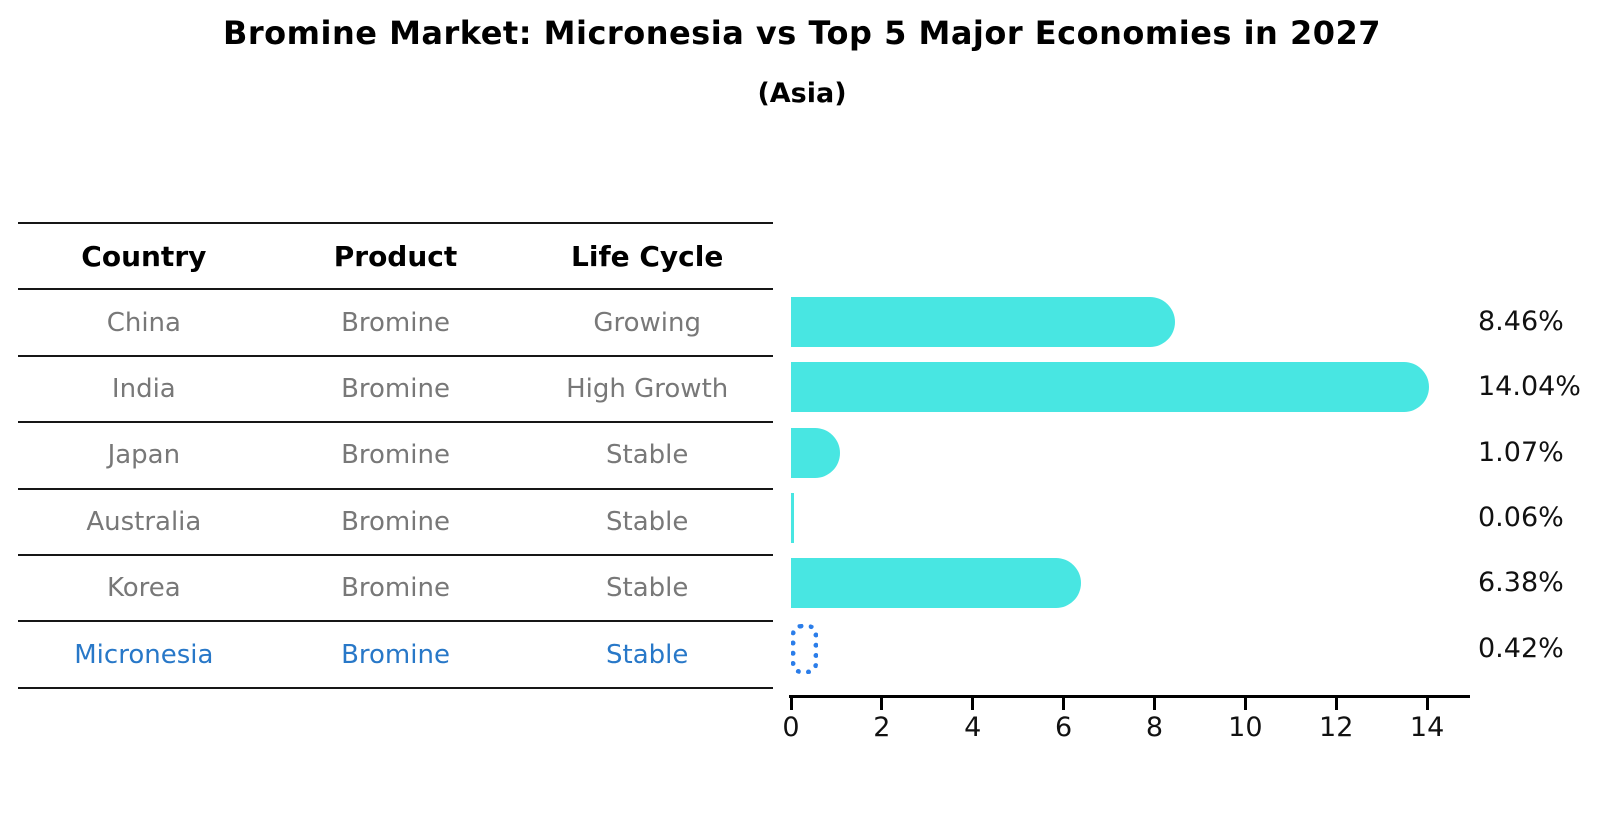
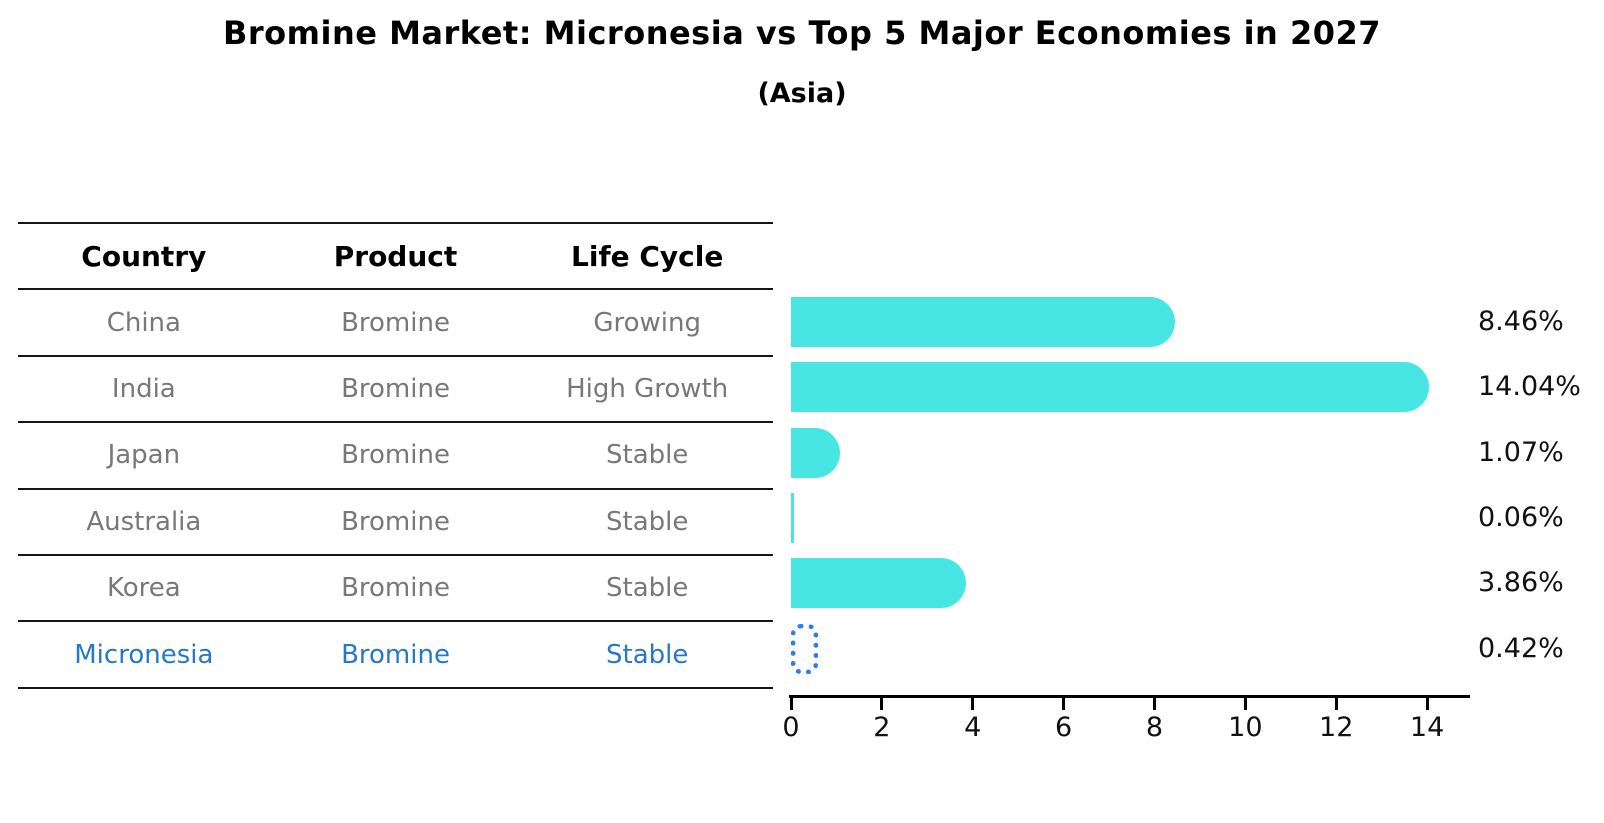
Korea: 6.38% -> 3.86%
